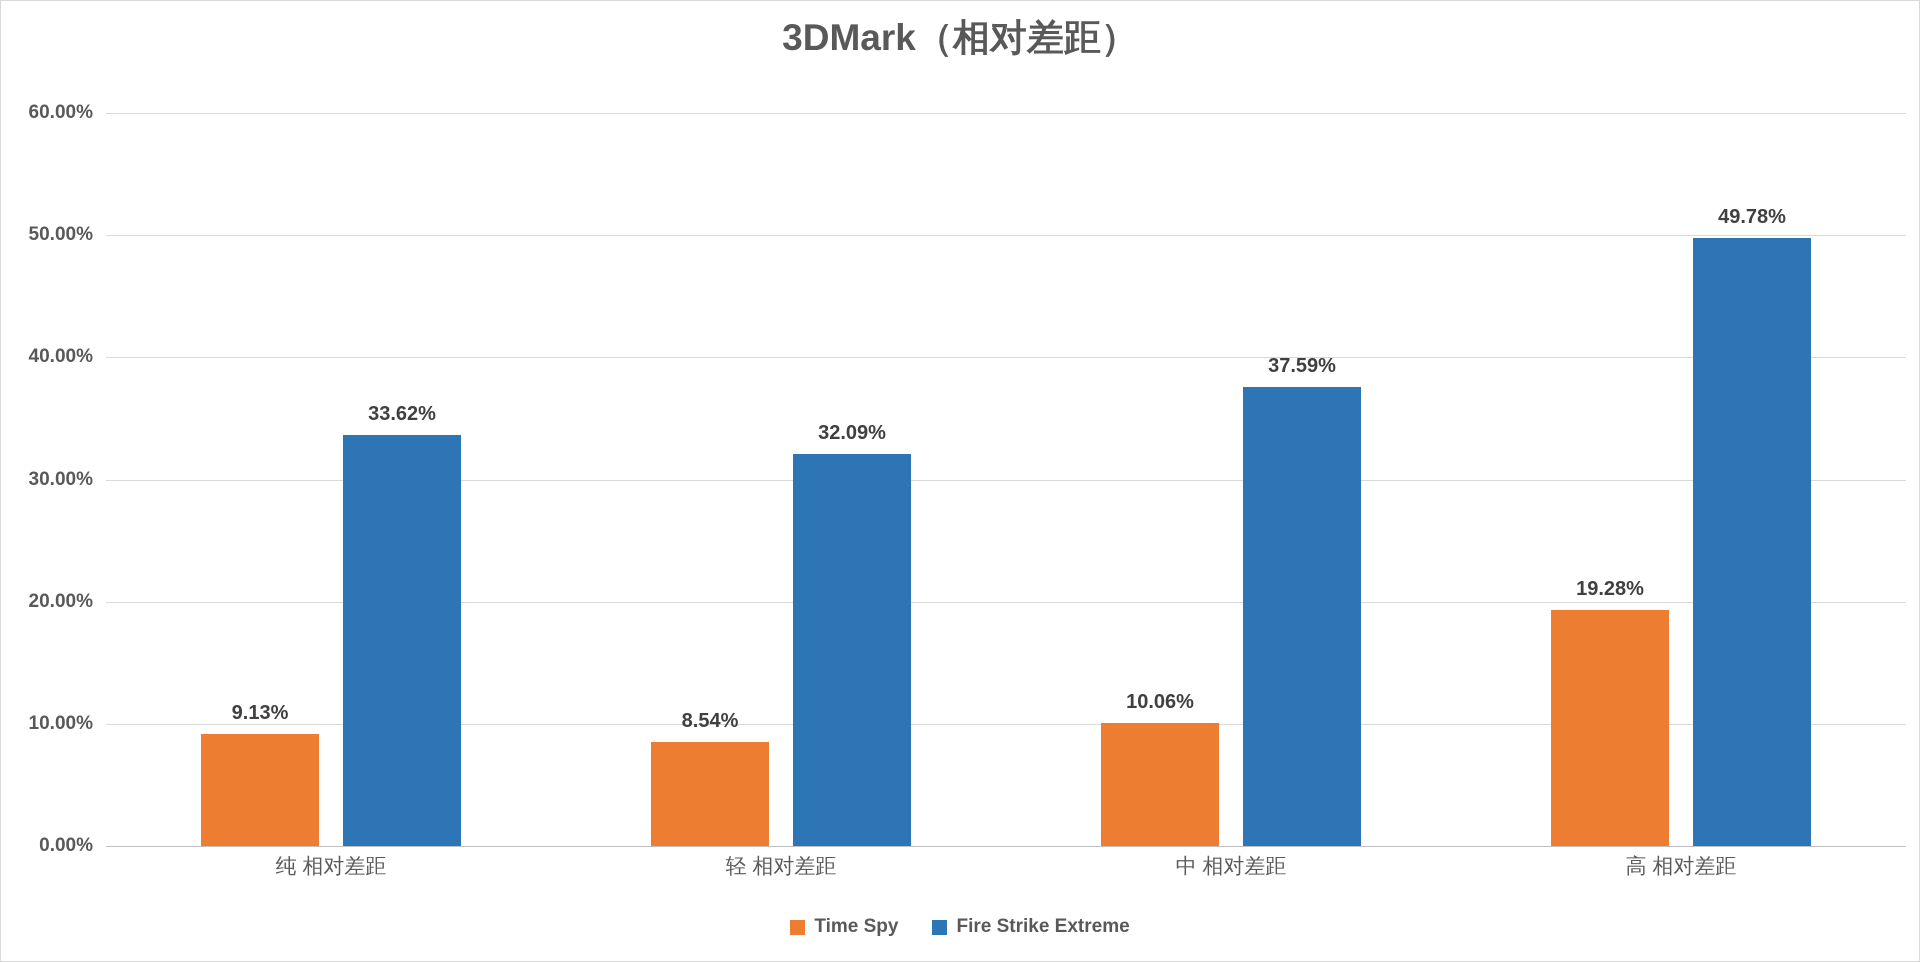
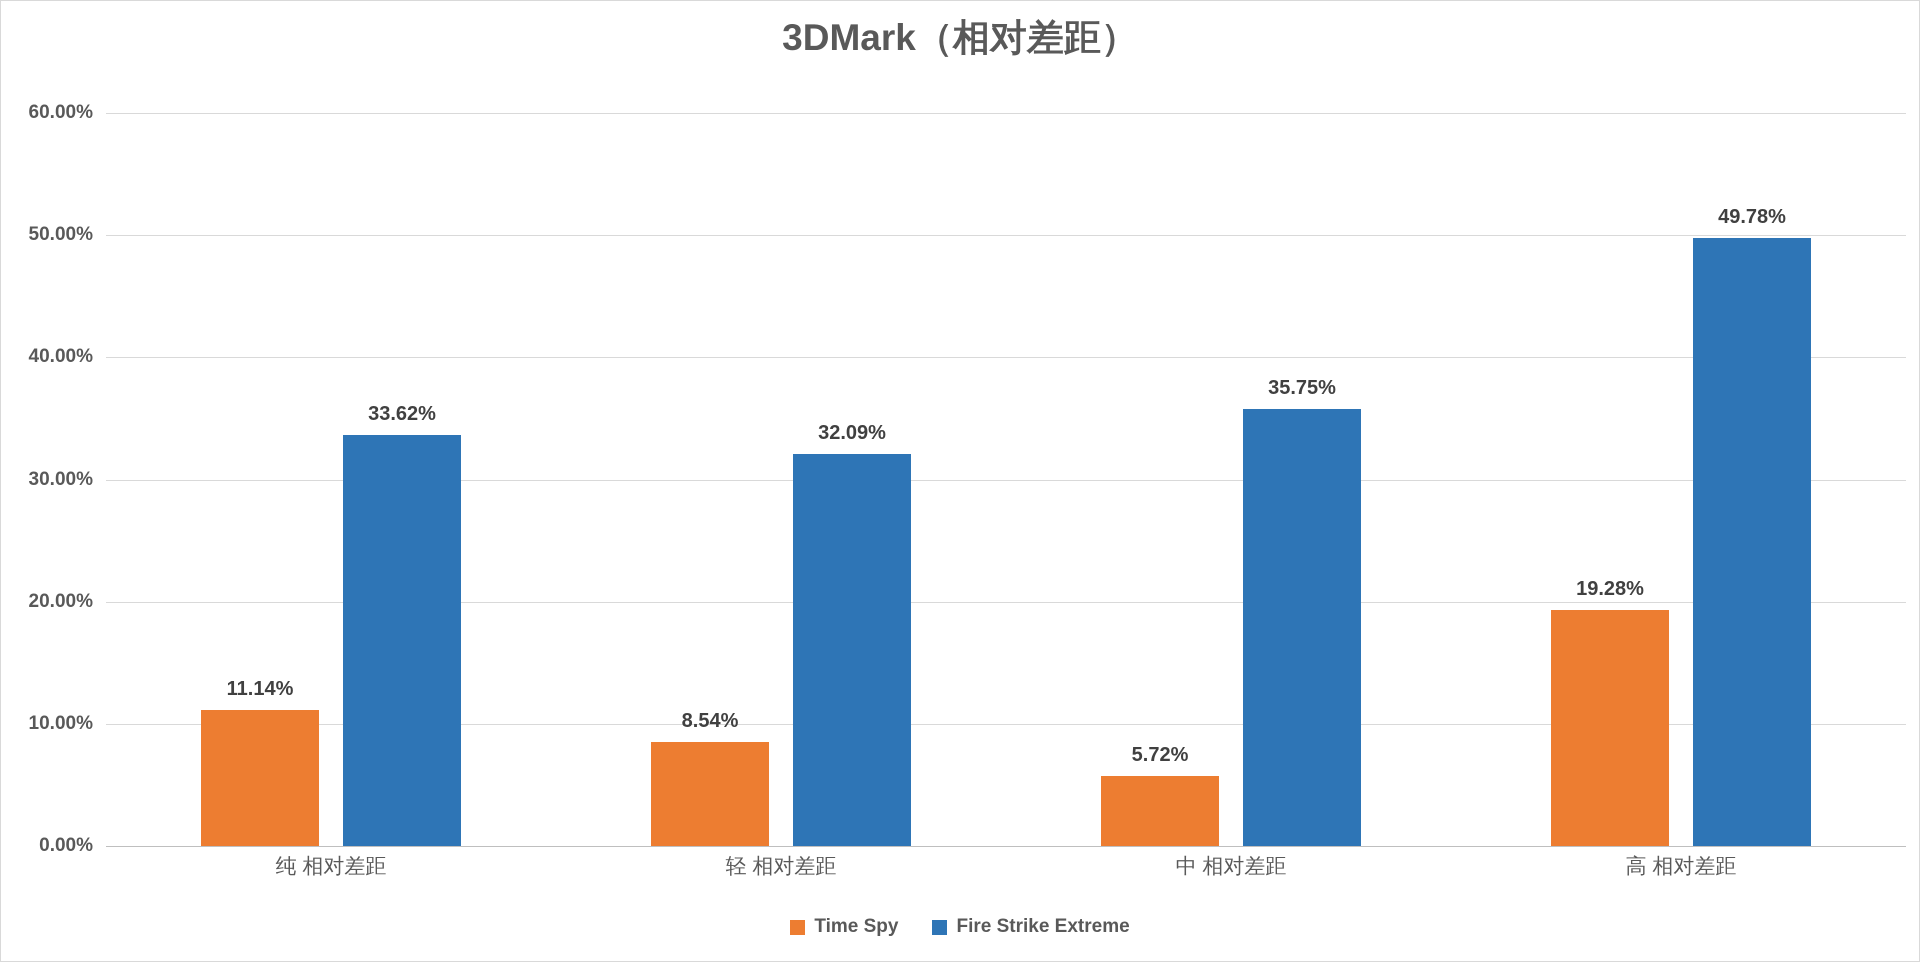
Time Spy/纯 相对差距: 9.13% -> 11.14%
Time Spy/中 相对差距: 10.06% -> 5.72%
Fire Strike Extreme/中 相对差距: 37.59% -> 35.75%
